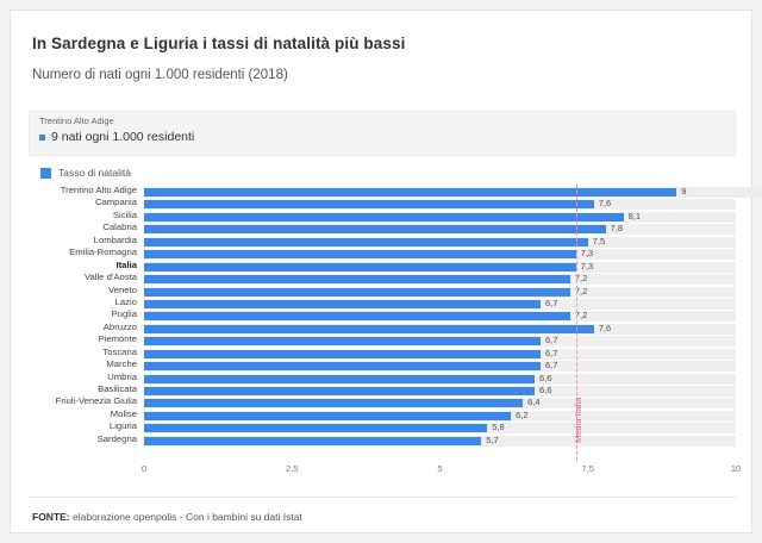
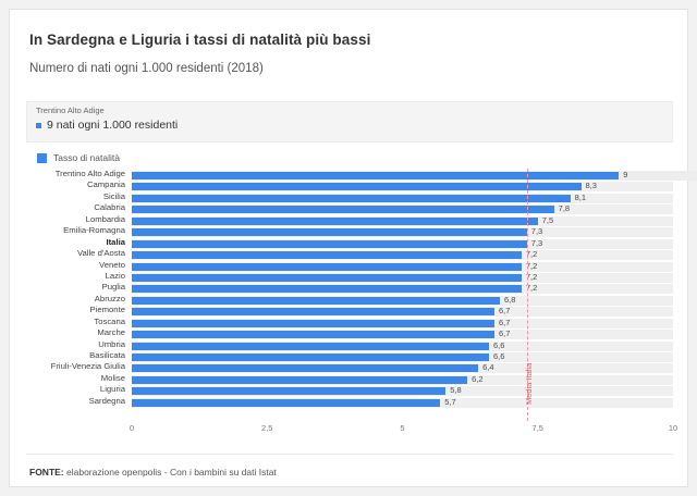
Campania: 7,6 -> 8,3
Lazio: 6,7 -> 7,2
Abruzzo: 7,6 -> 6,8
